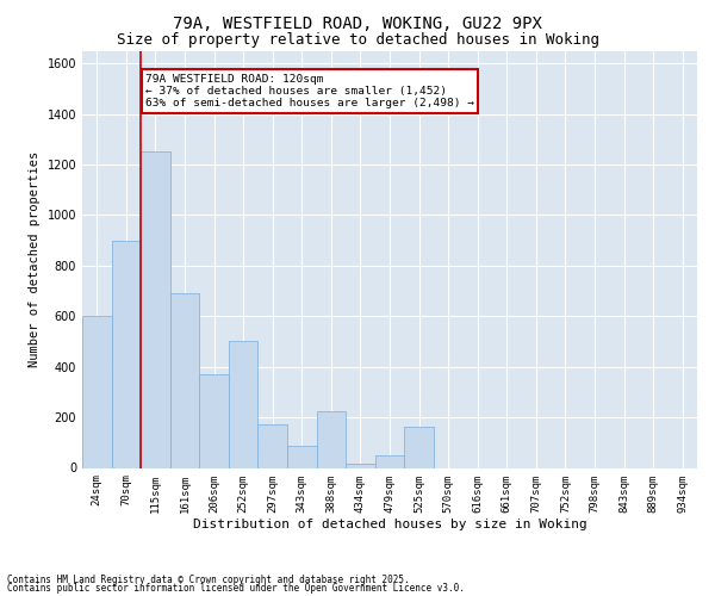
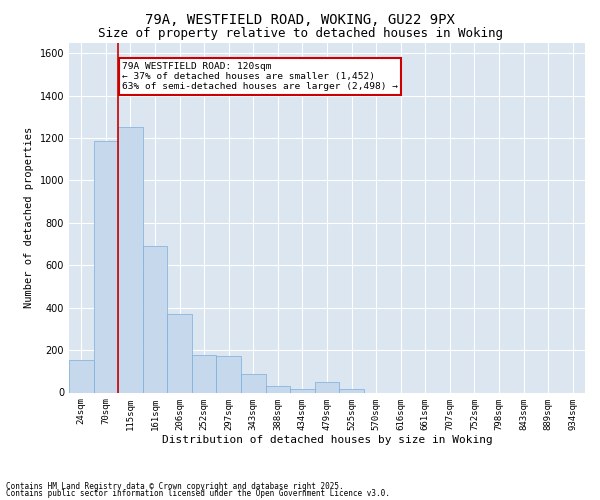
24sqm: 600 -> 155
70sqm: 900 -> 1185
252sqm: 500 -> 175
388sqm: 225 -> 30
525sqm: 165 -> 15
